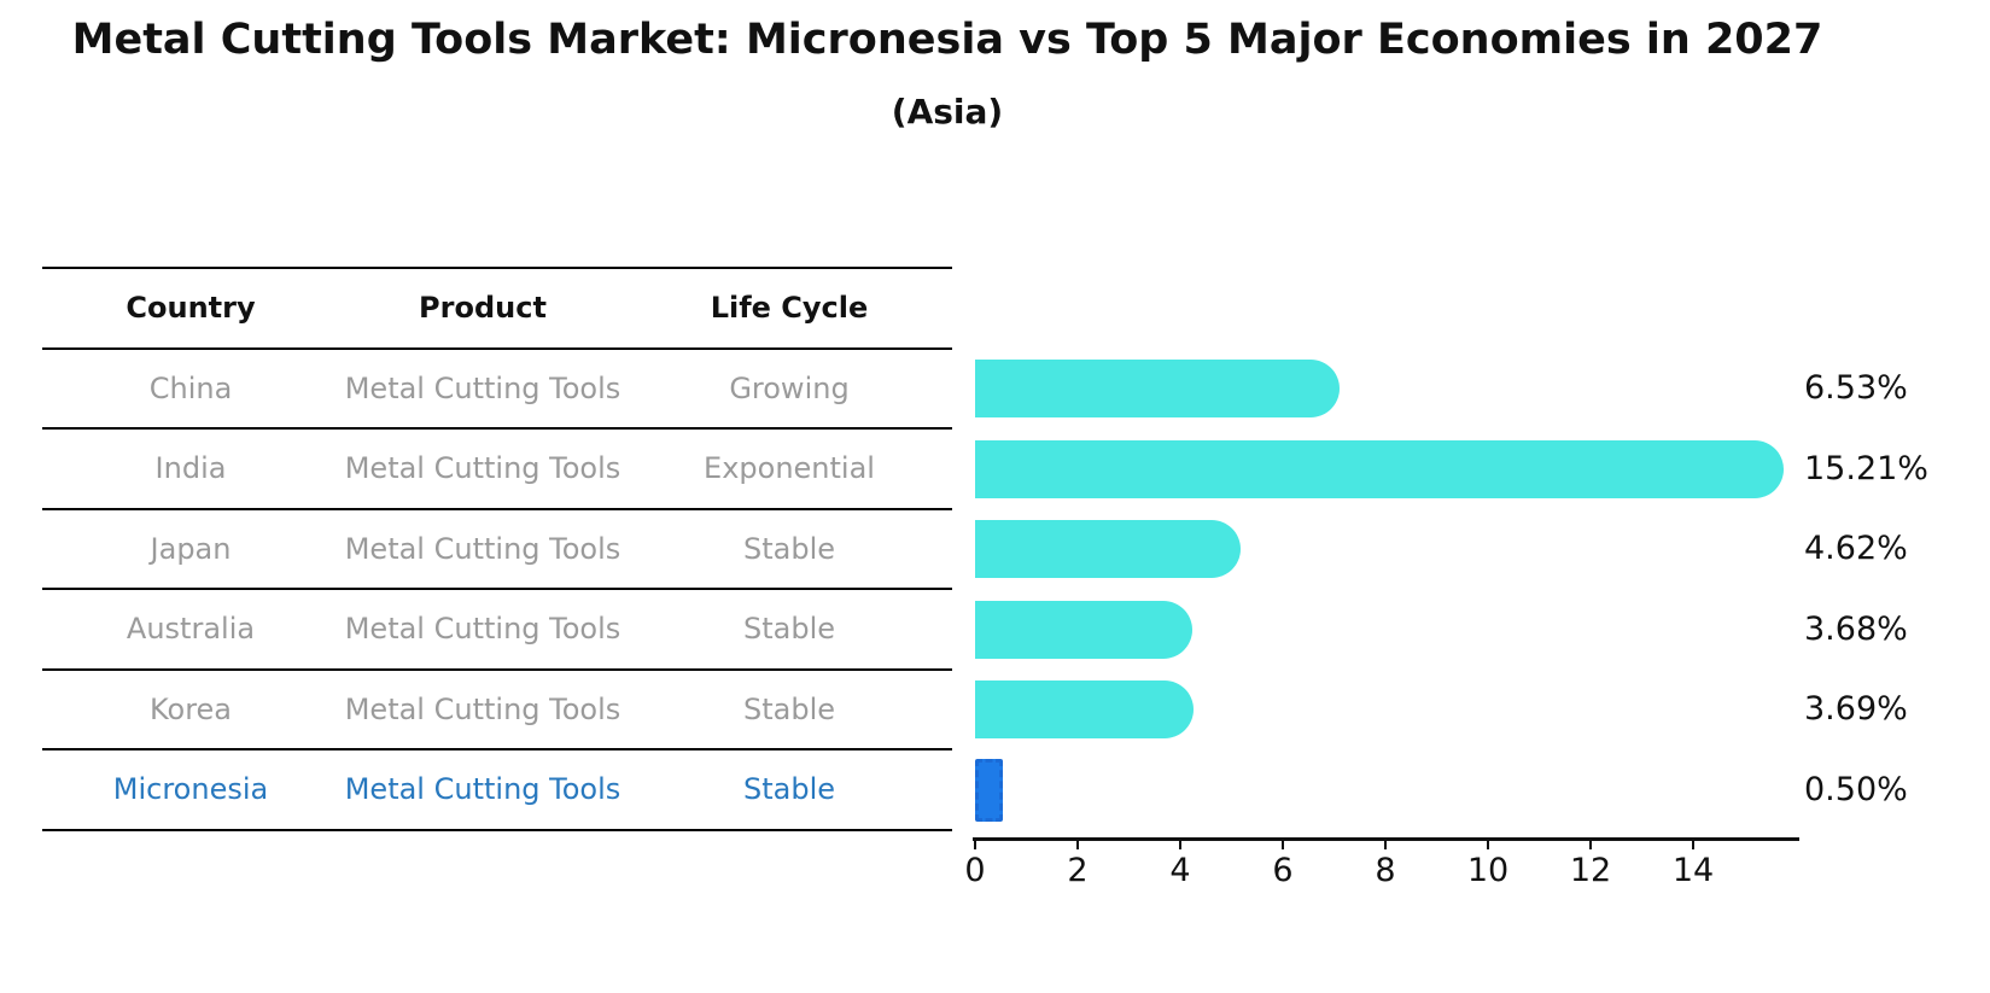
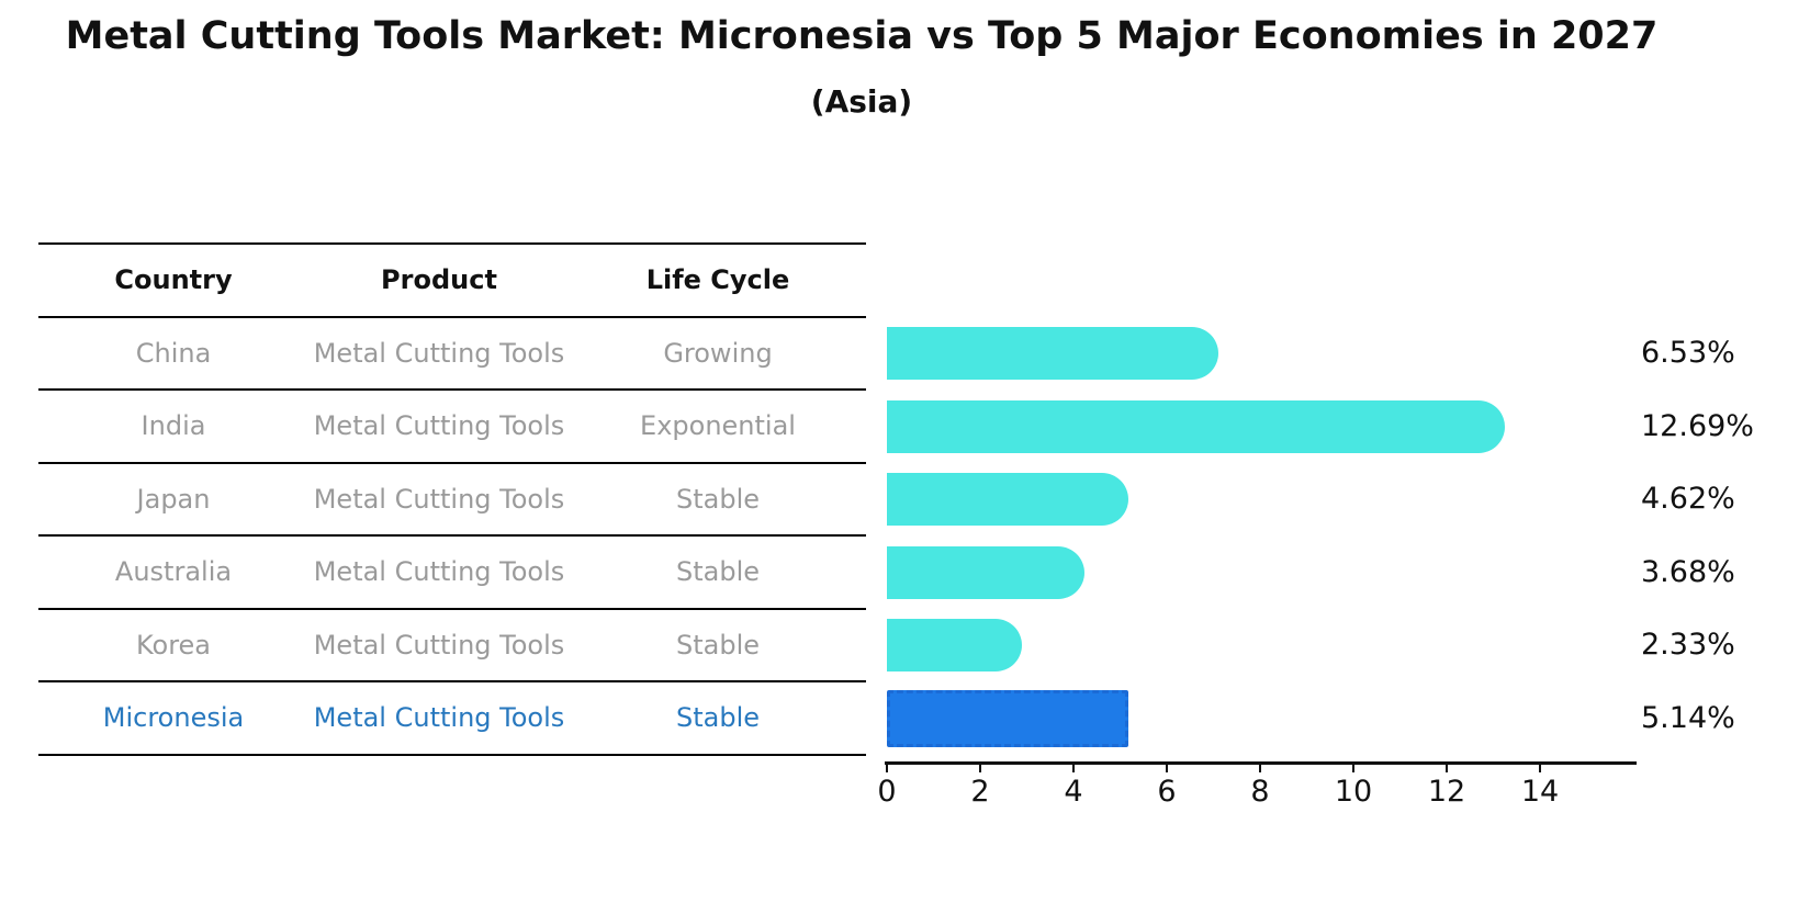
India: 15.21% -> 12.69%
Korea: 3.69% -> 2.33%
Micronesia: 0.50% -> 5.14%
